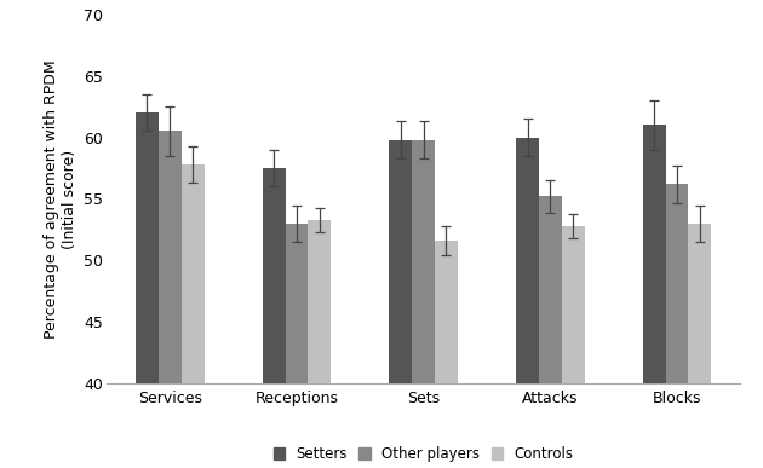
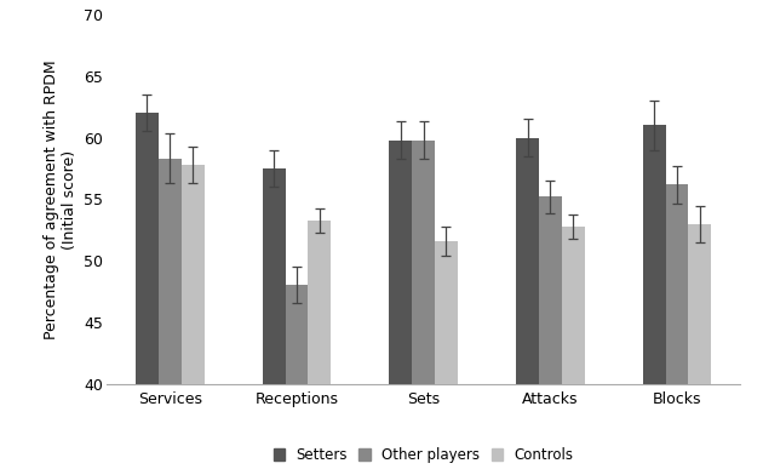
Other players/Services: 60.5 -> 58.3
Other players/Receptions: 53.0 -> 48.1
